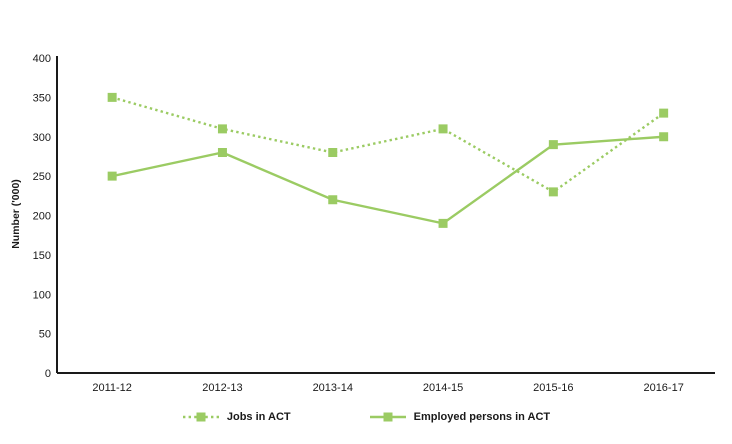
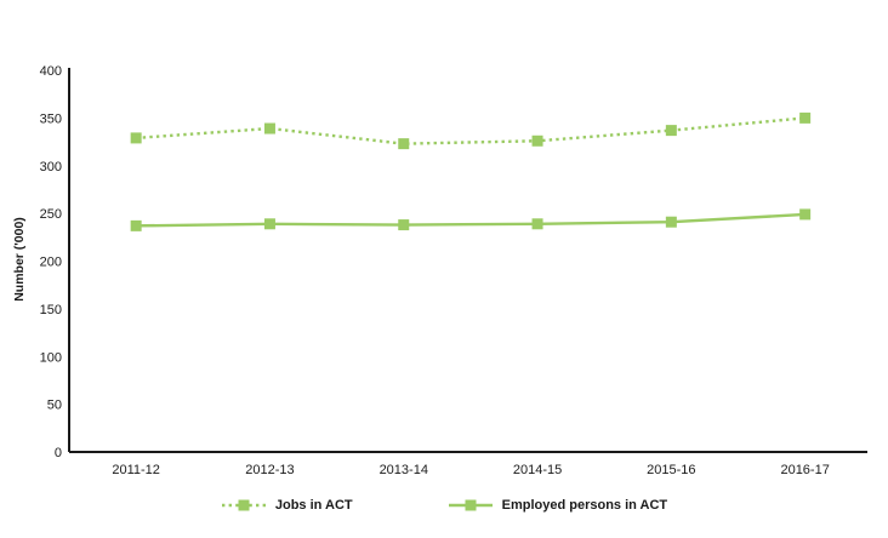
Jobs in ACT/2011-12: 350 -> 330
Employed persons in ACT/2011-12: 250 -> 240
Jobs in ACT/2012-13: 310 -> 340
Employed persons in ACT/2012-13: 280 -> 240
Jobs in ACT/2013-14: 280 -> 320
Employed persons in ACT/2013-14: 220 -> 240
Jobs in ACT/2014-15: 310 -> 330
Employed persons in ACT/2014-15: 190 -> 240
Jobs in ACT/2015-16: 230 -> 340
Employed persons in ACT/2015-16: 290 -> 240
Jobs in ACT/2016-17: 330 -> 350
Employed persons in ACT/2016-17: 300 -> 250
